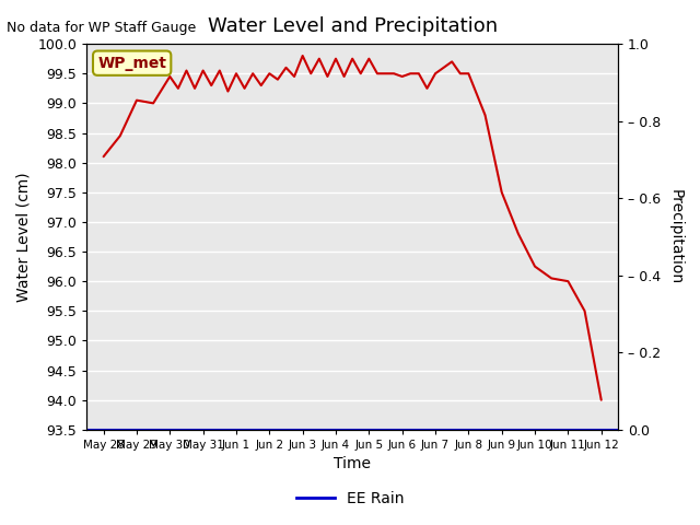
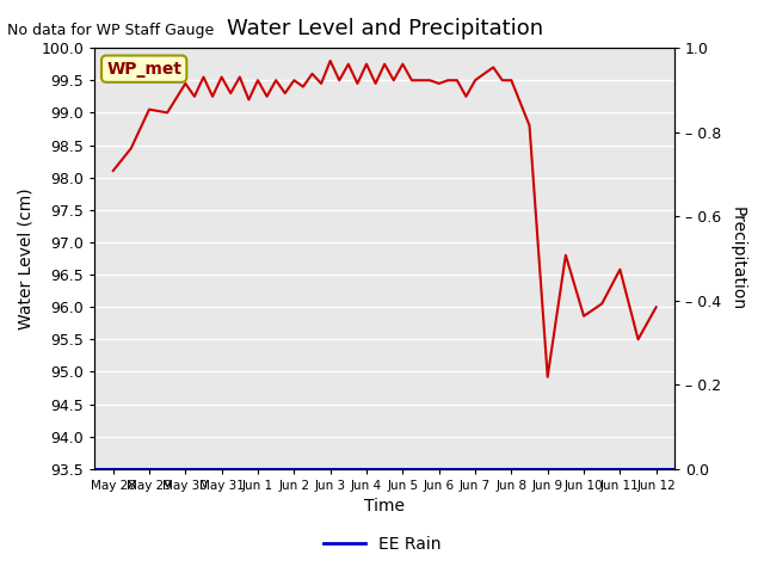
Jun 9: 97.50 -> 94.92
Jun 10: 96.25 -> 95.86
Jun 11: 96.00 -> 96.58
Jun 12: 94.00 -> 96.00
